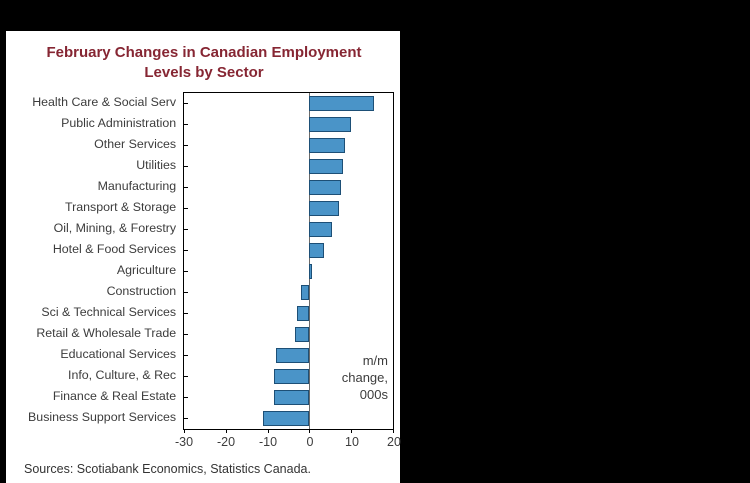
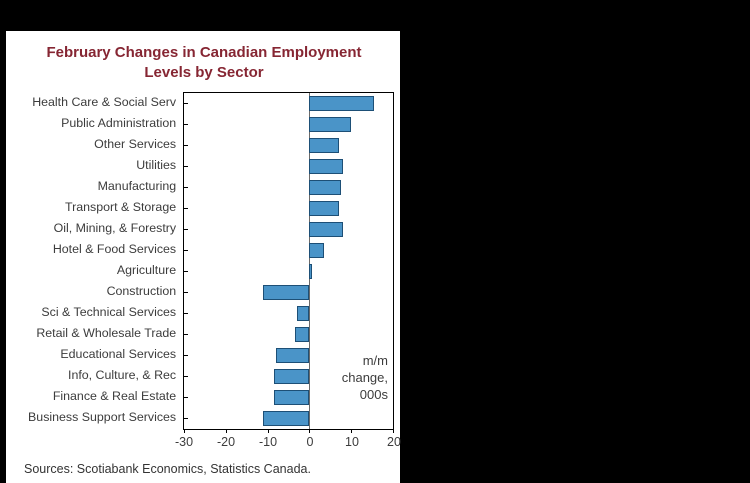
Other Services: 8 -> 7
Oil, Mining, & Forestry: 6 -> 8
Construction: -2 -> -11
